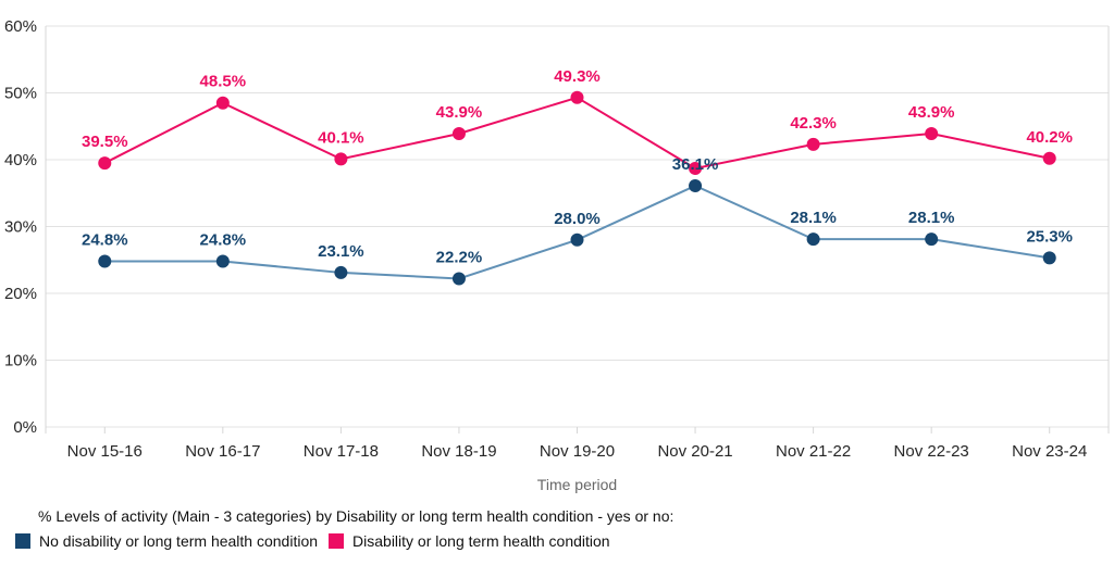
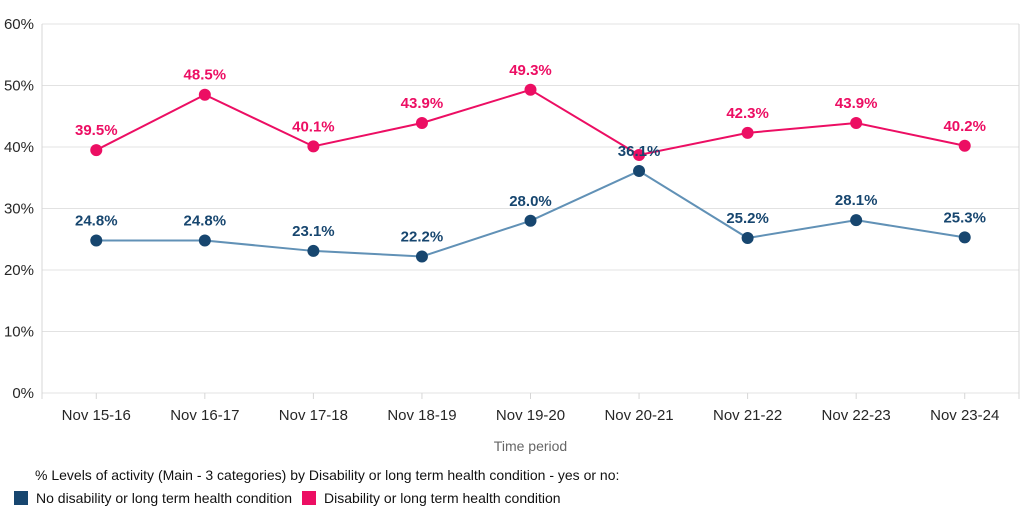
No disability or long term health condition/Nov 21-22: 28.1% -> 25.2%
